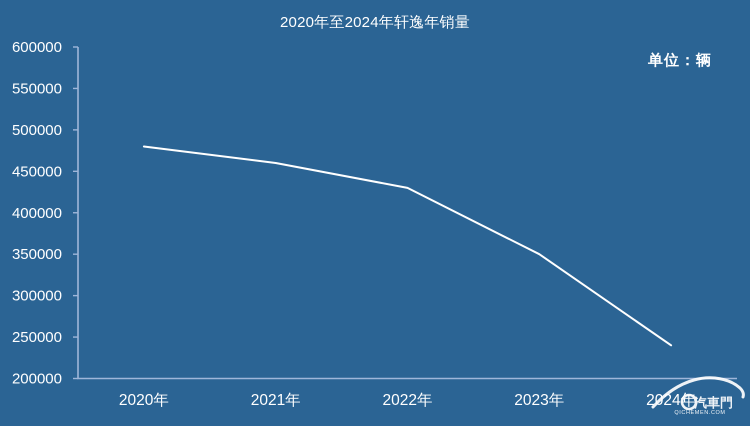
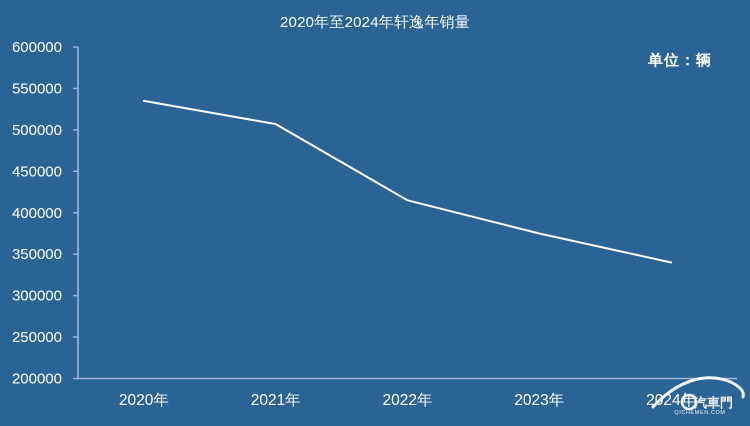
2020年: 480000 -> 540000
2021年: 460000 -> 510000
2022年: 430000 -> 420000
2023年: 350000 -> 380000
2024年: 240000 -> 340000
